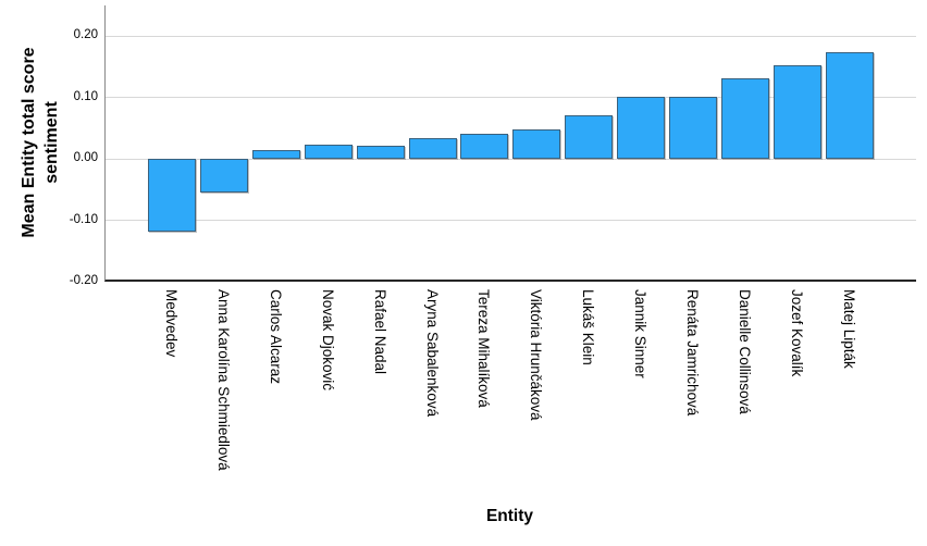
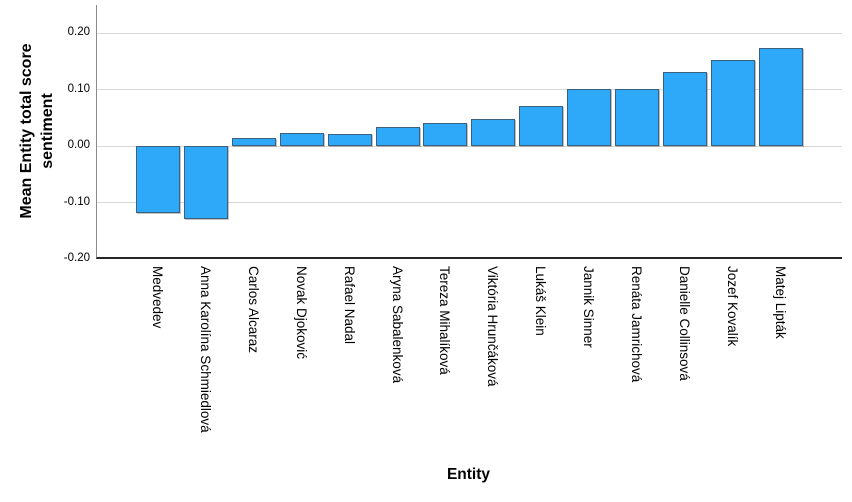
Anna Karolína Schmiedlová: -0.06 -> -0.13
